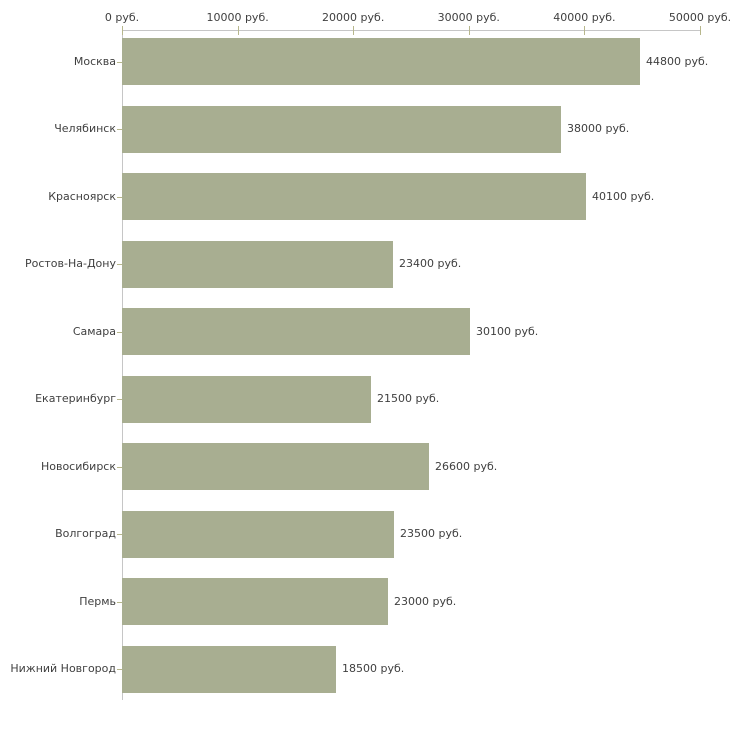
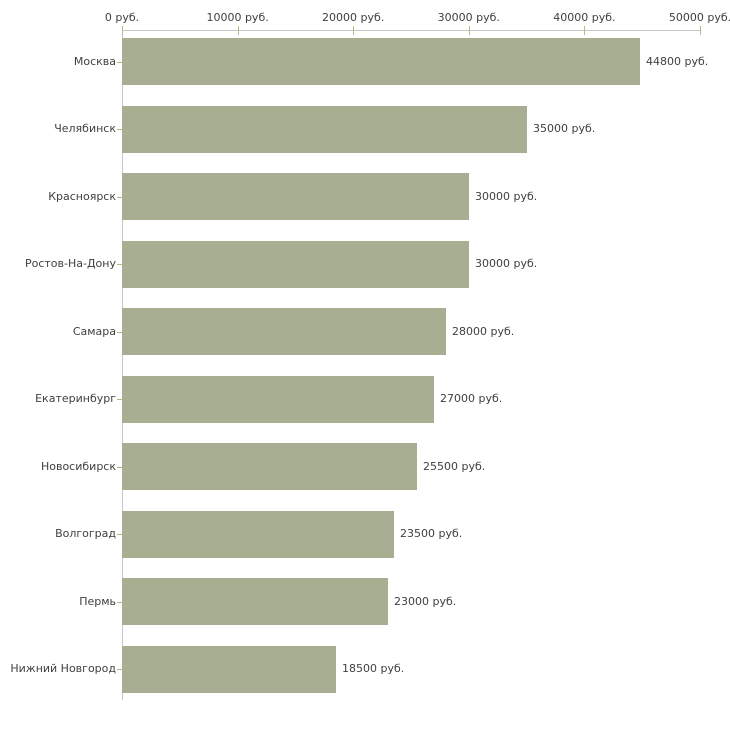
Челябинск: 38000 -> 35000
Красноярск: 40100 -> 30000
Ростов-На-Дону: 23400 -> 30000
Самара: 30100 -> 28000
Екатеринбург: 21500 -> 27000
Новосибирск: 26600 -> 25500
